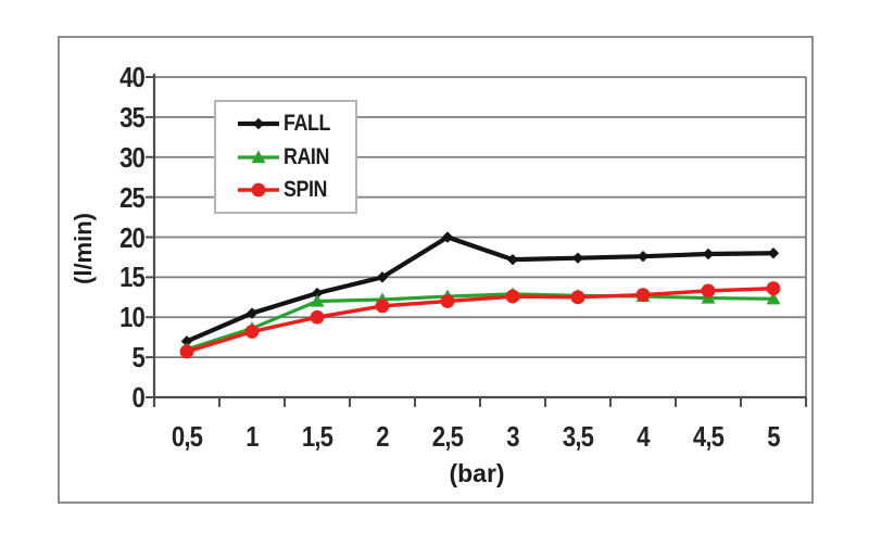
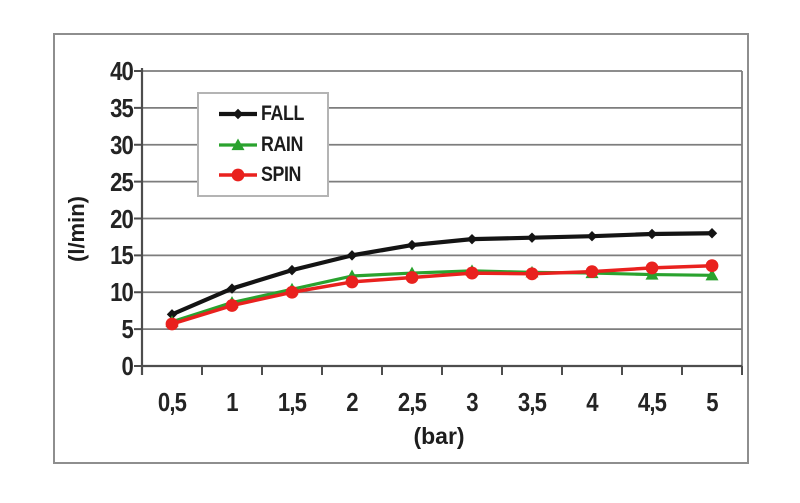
RAIN/1,5: 12 -> 10
FALL/2,5: 20 -> 16
